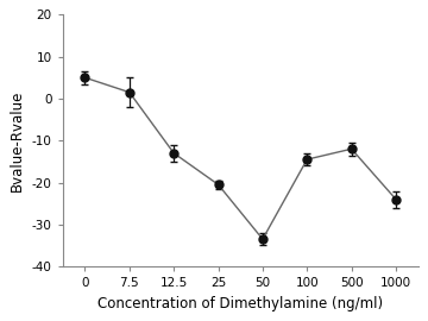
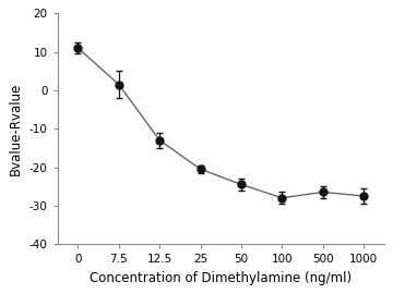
0: 5.0 -> 11.0
50: -33.5 -> -24.5
100: -14.5 -> -28.0
500: -12.0 -> -26.5
1000: -24.0 -> -27.5
